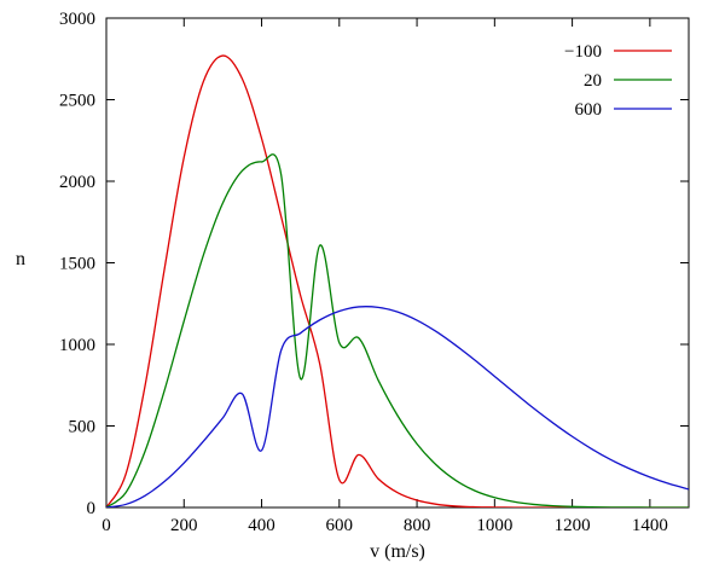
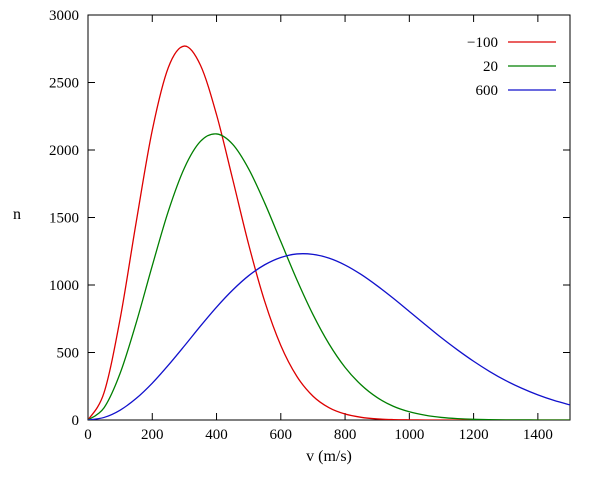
600/400: 350 -> 840
20/500: 790 -> 1860
−100/600: 170 -> 550
20/600: 1010 -> 1320
